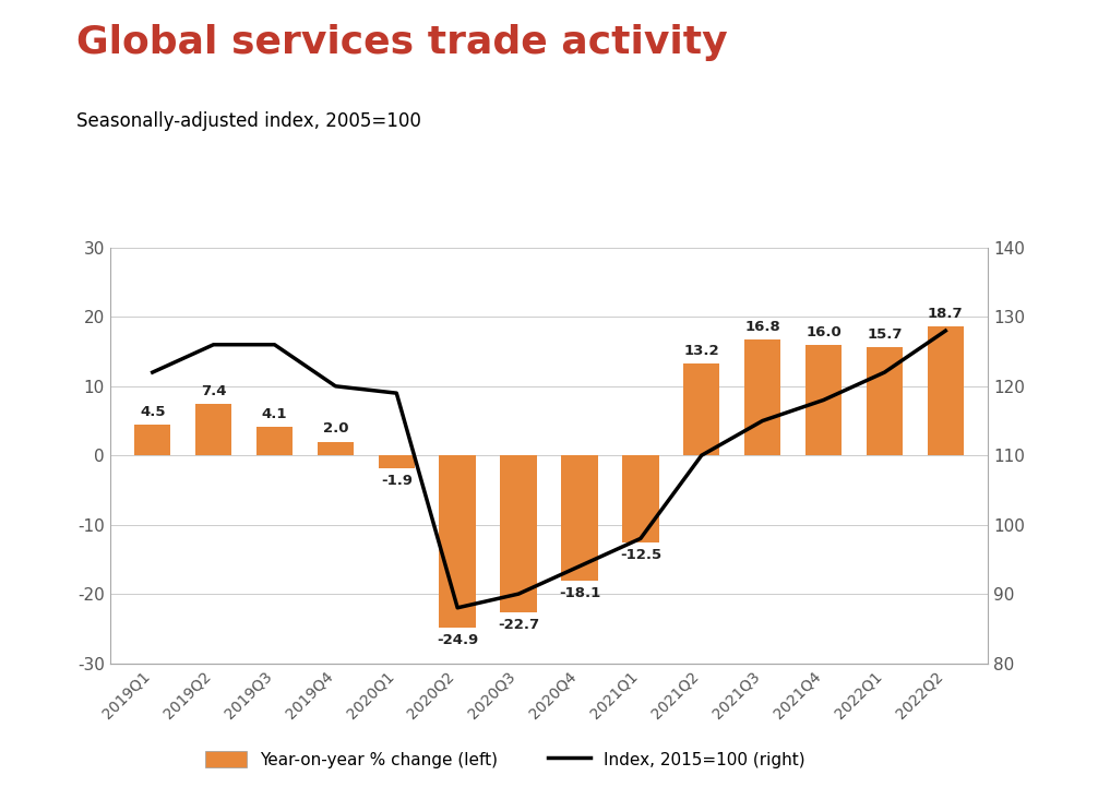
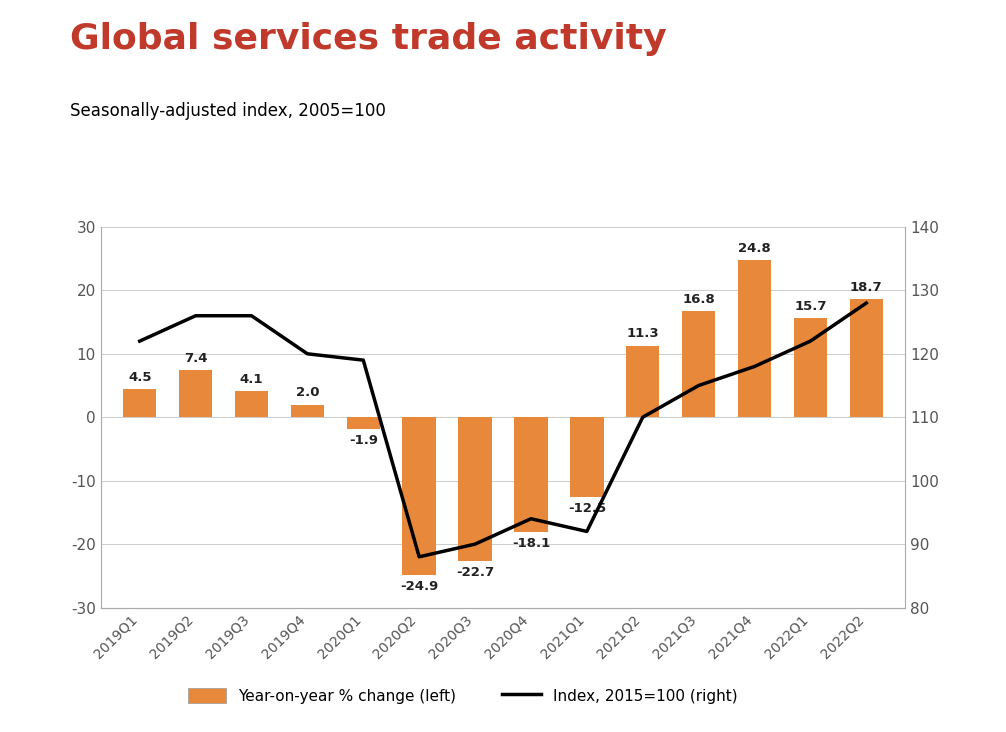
Index, 2015=100 (right)/2021Q1: 98 -> 92
Year-on-year % change (left)/2021Q2: 13.2 -> 11.3
Year-on-year % change (left)/2021Q4: 16.0 -> 24.8
